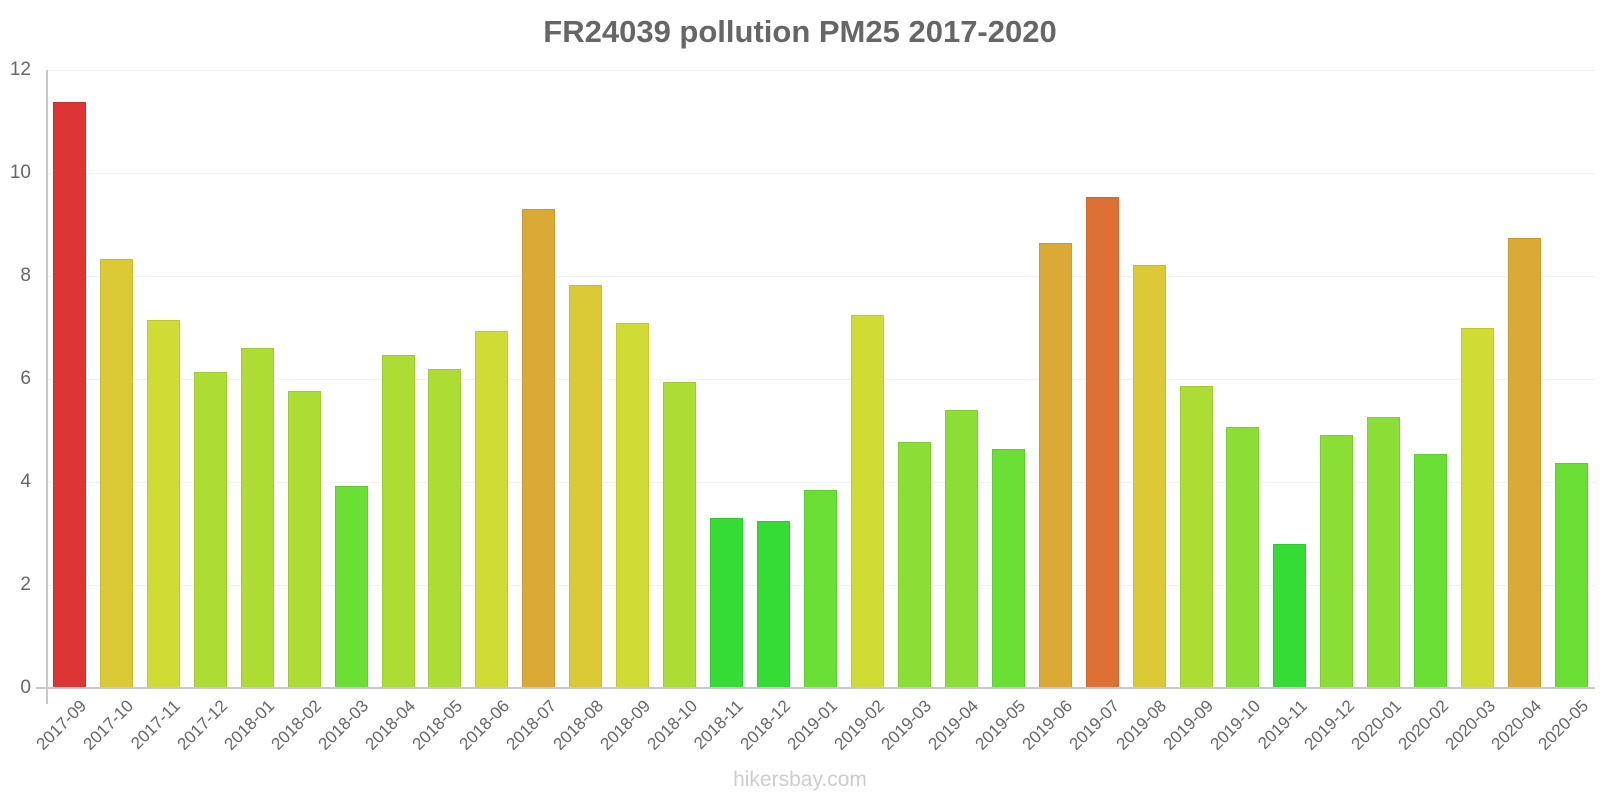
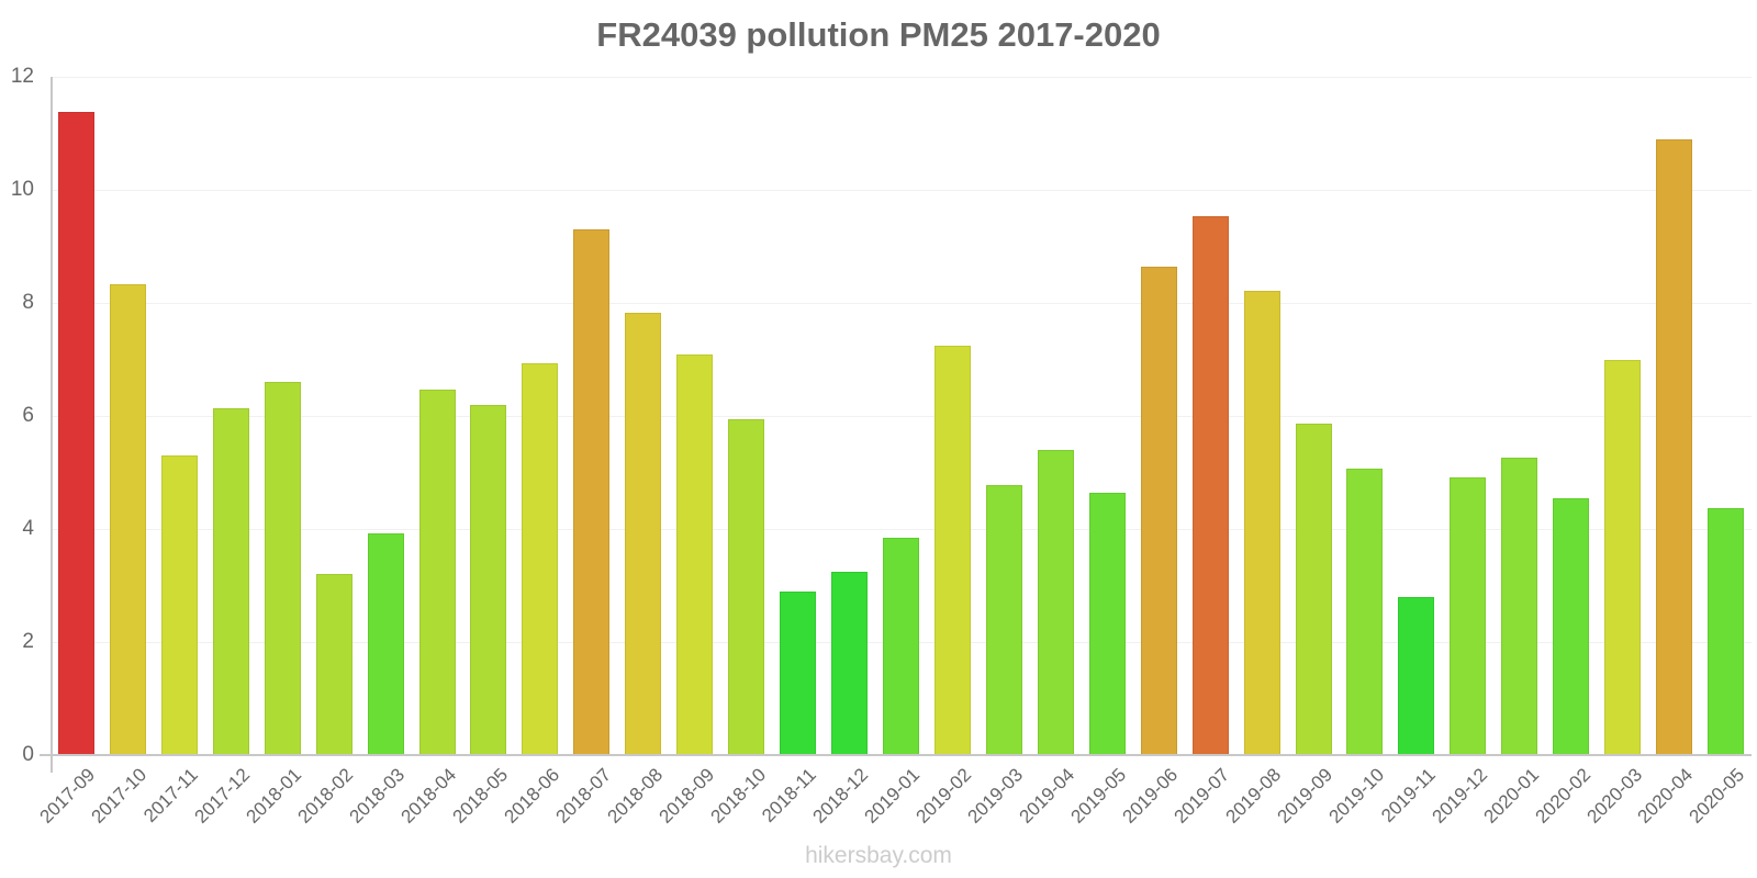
2017-11: 7.2 -> 5.3
2018-02: 5.8 -> 3.2
2018-11: 3.3 -> 2.9
2020-04: 8.7 -> 10.9
